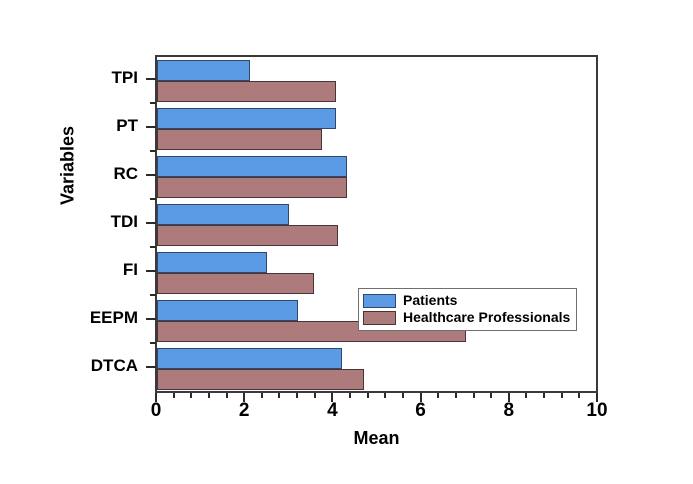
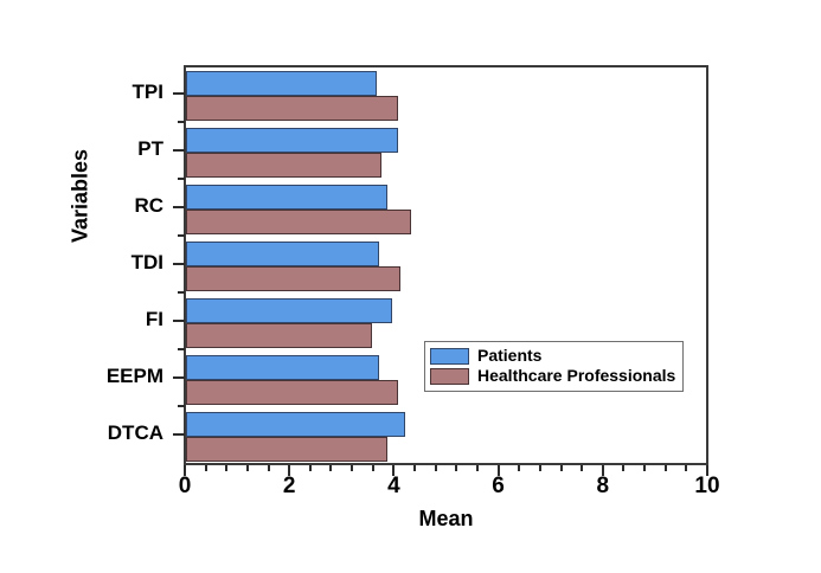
Patients/TPI: 2.1 -> 3.6
Patients/RC: 4.3 -> 3.9
Patients/TDI: 3.0 -> 3.7
Patients/FI: 2.5 -> 4.0
Patients/EEPM: 3.2 -> 3.7
Healthcare Professionals/EEPM: 7.0 -> 4.0
Healthcare Professionals/DTCA: 4.7 -> 3.9
